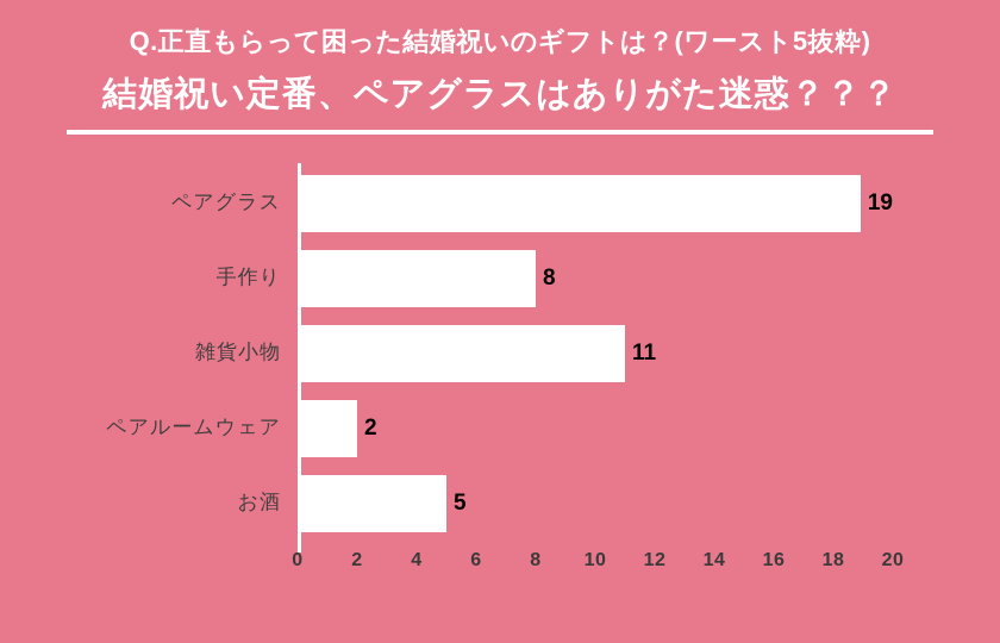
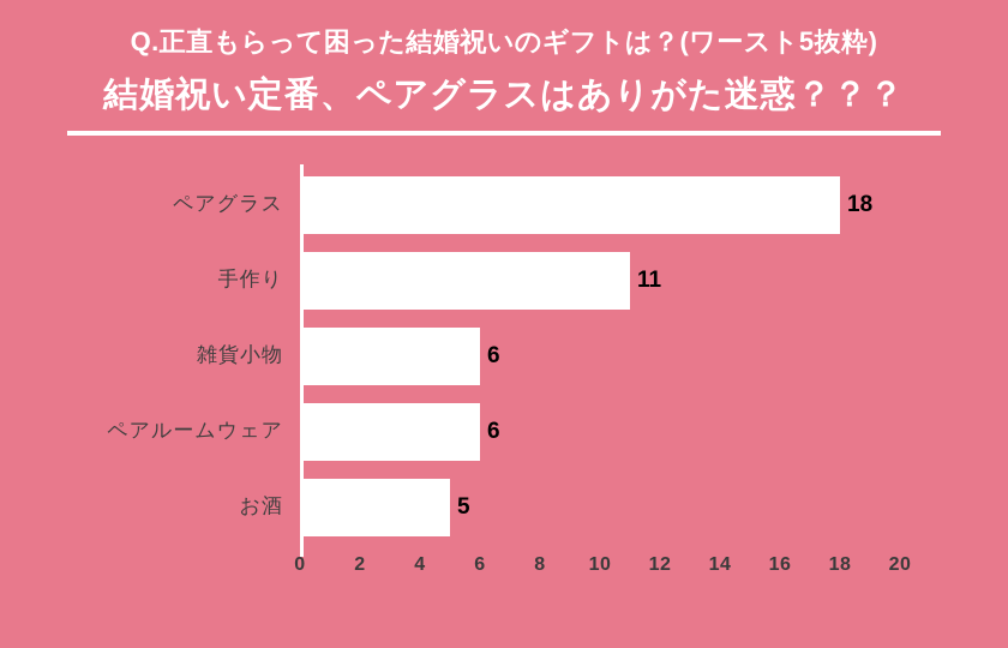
ペアグラス: 19 -> 18
手作り: 8 -> 11
雑貨小物: 11 -> 6
ペアルームウェア: 2 -> 6
